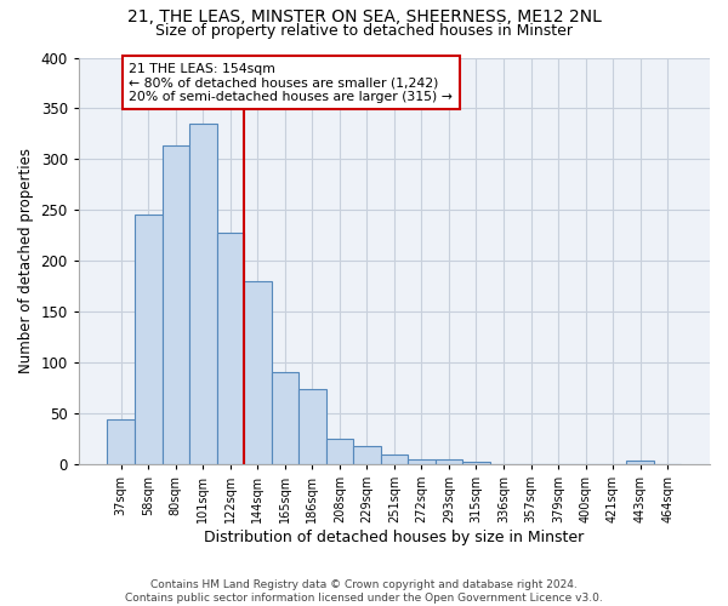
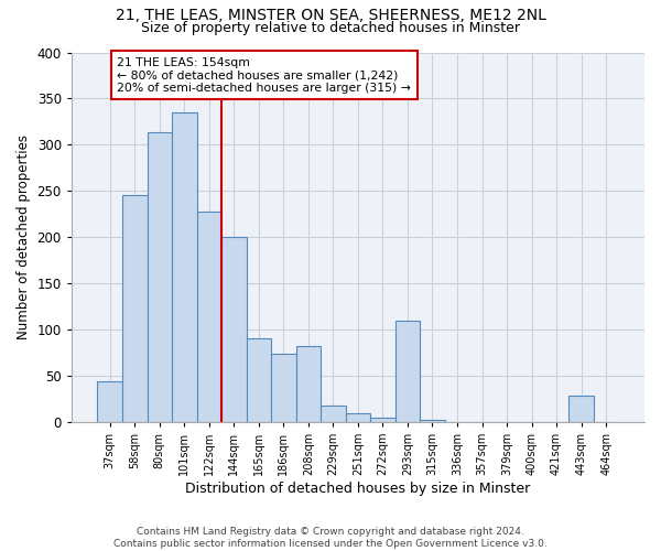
144sqm: 180 -> 200
208sqm: 25 -> 82
293sqm: 5 -> 110
443sqm: 3 -> 28
